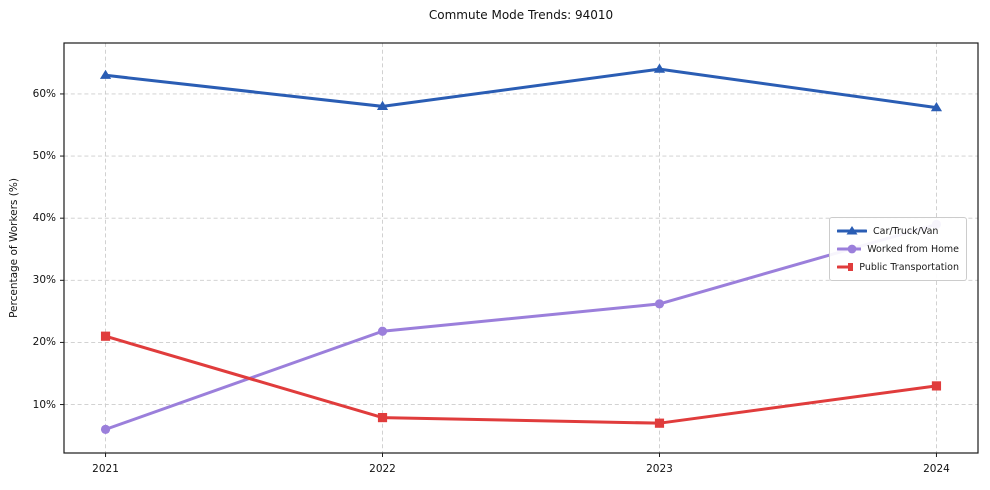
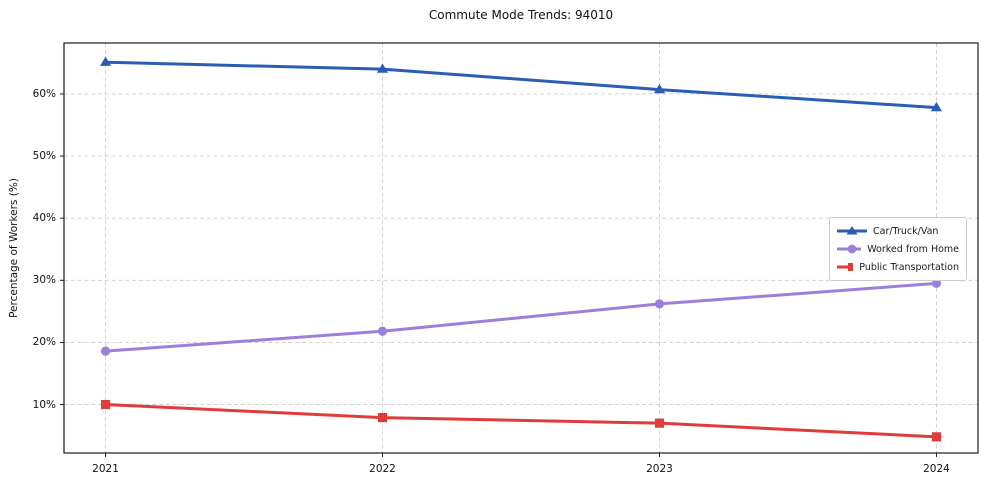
Car/Truck/Van/2021: 63% -> 65%
Worked from Home/2021: 6% -> 19%
Public Transportation/2021: 21% -> 10%
Car/Truck/Van/2022: 58% -> 64%
Car/Truck/Van/2023: 64% -> 61%
Worked from Home/2024: 39% -> 30%
Public Transportation/2024: 13% -> 5%
